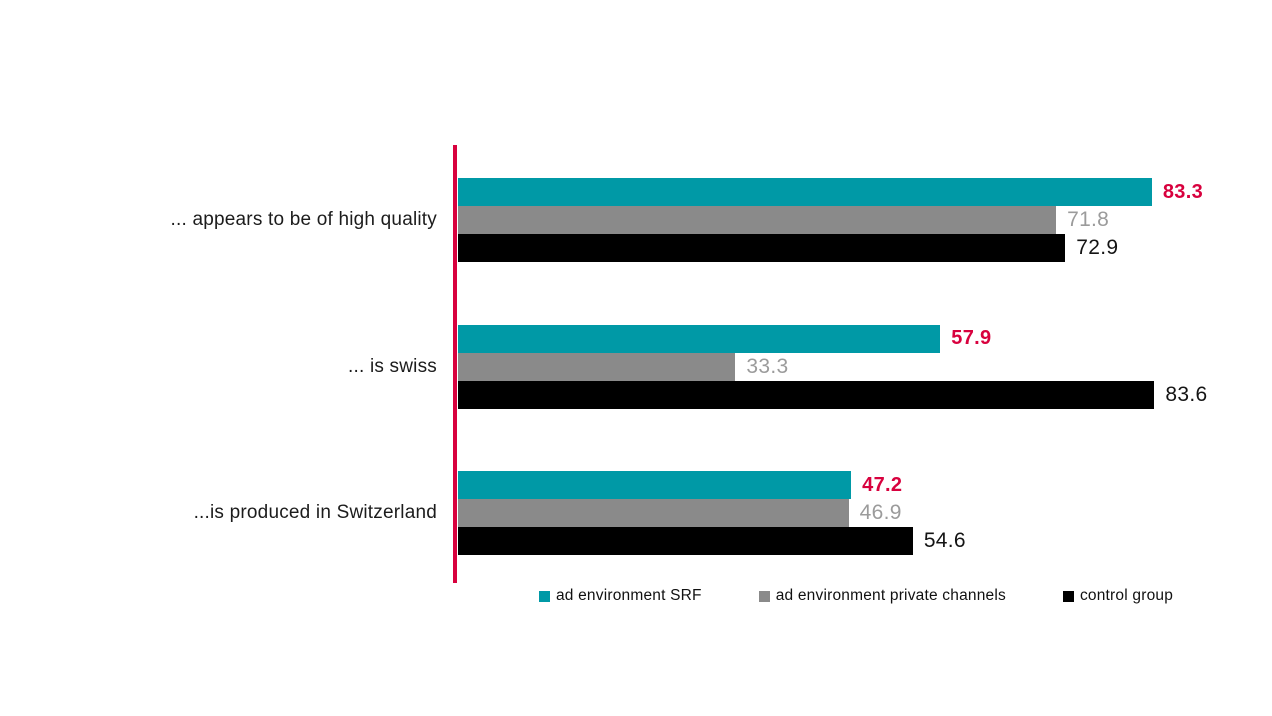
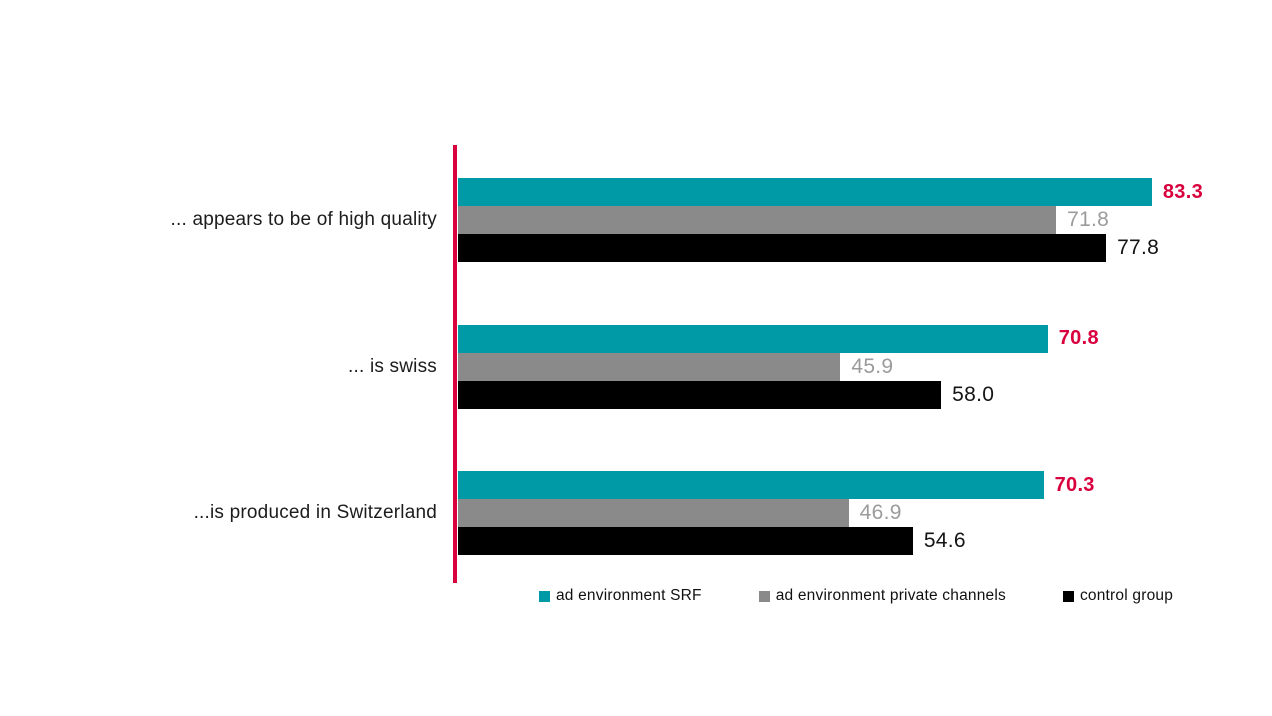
control group/... appears to be of high quality: 72.9 -> 77.8
ad environment SRF/... is swiss: 57.9 -> 70.8
ad environment private channels/... is swiss: 33.3 -> 45.9
control group/... is swiss: 83.6 -> 58.0
ad environment SRF/...is produced in Switzerland: 47.2 -> 70.3
